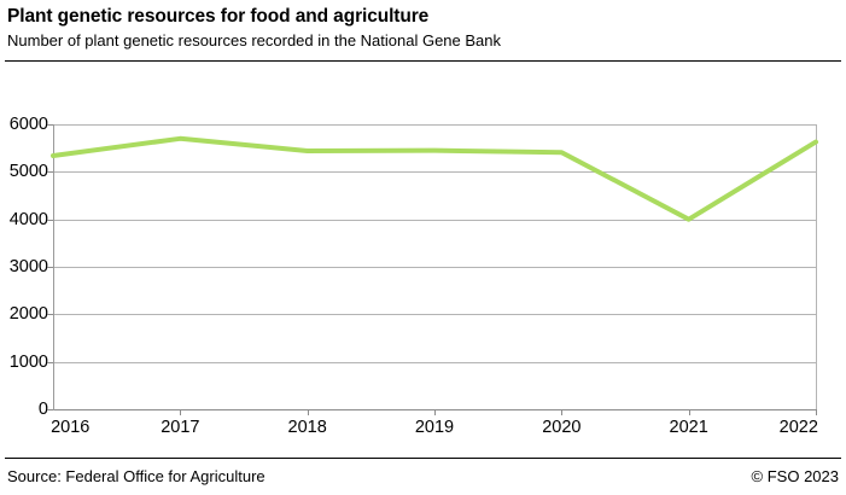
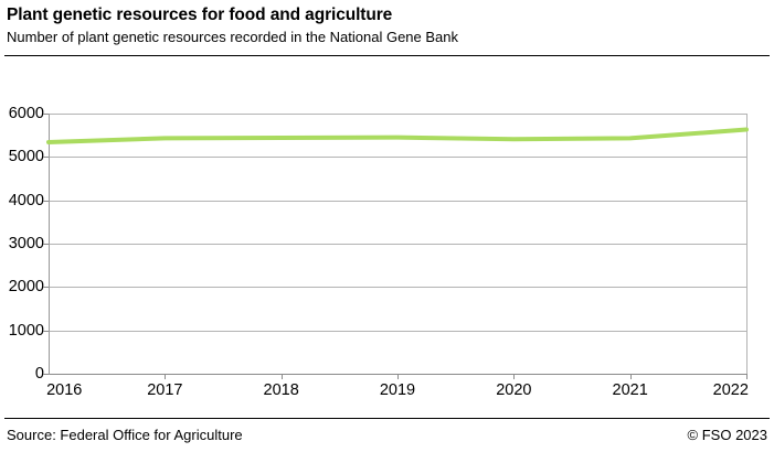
2017: 5700 -> 5400
2021: 4000 -> 5400
